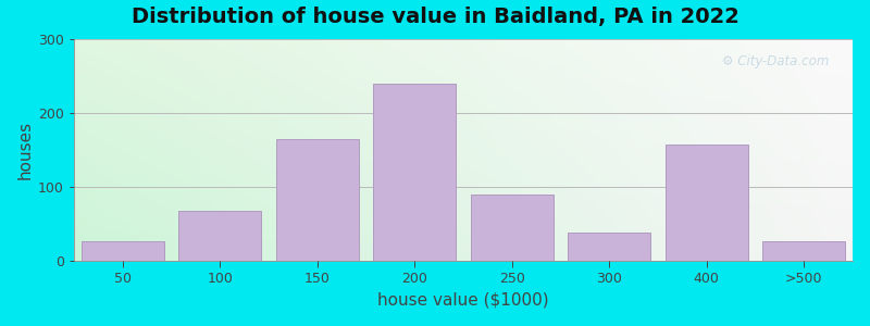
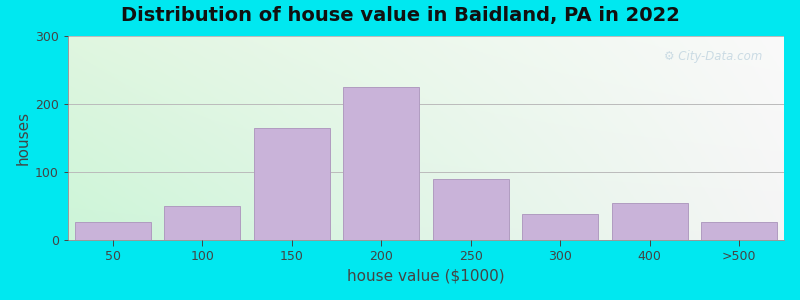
100: 68 -> 50
200: 240 -> 225
400: 158 -> 55
